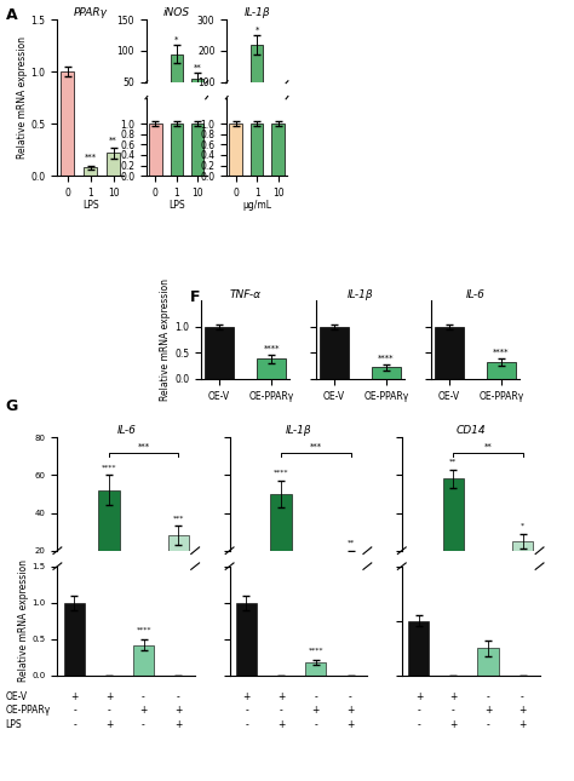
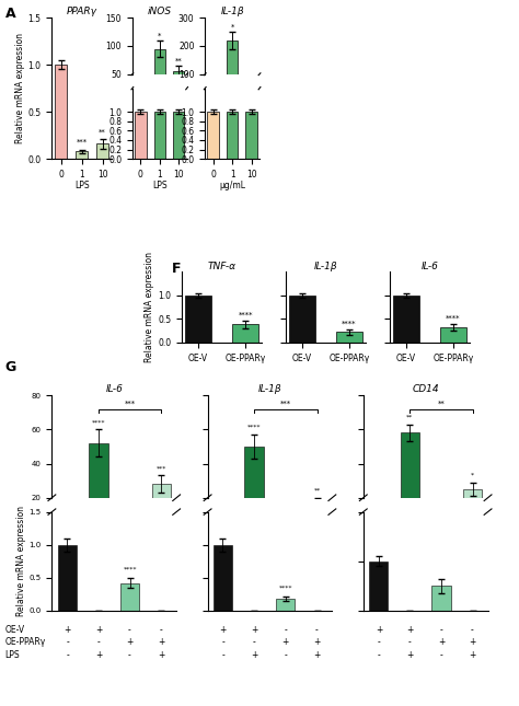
PPARγ/10: 0.22 -> 0.16
